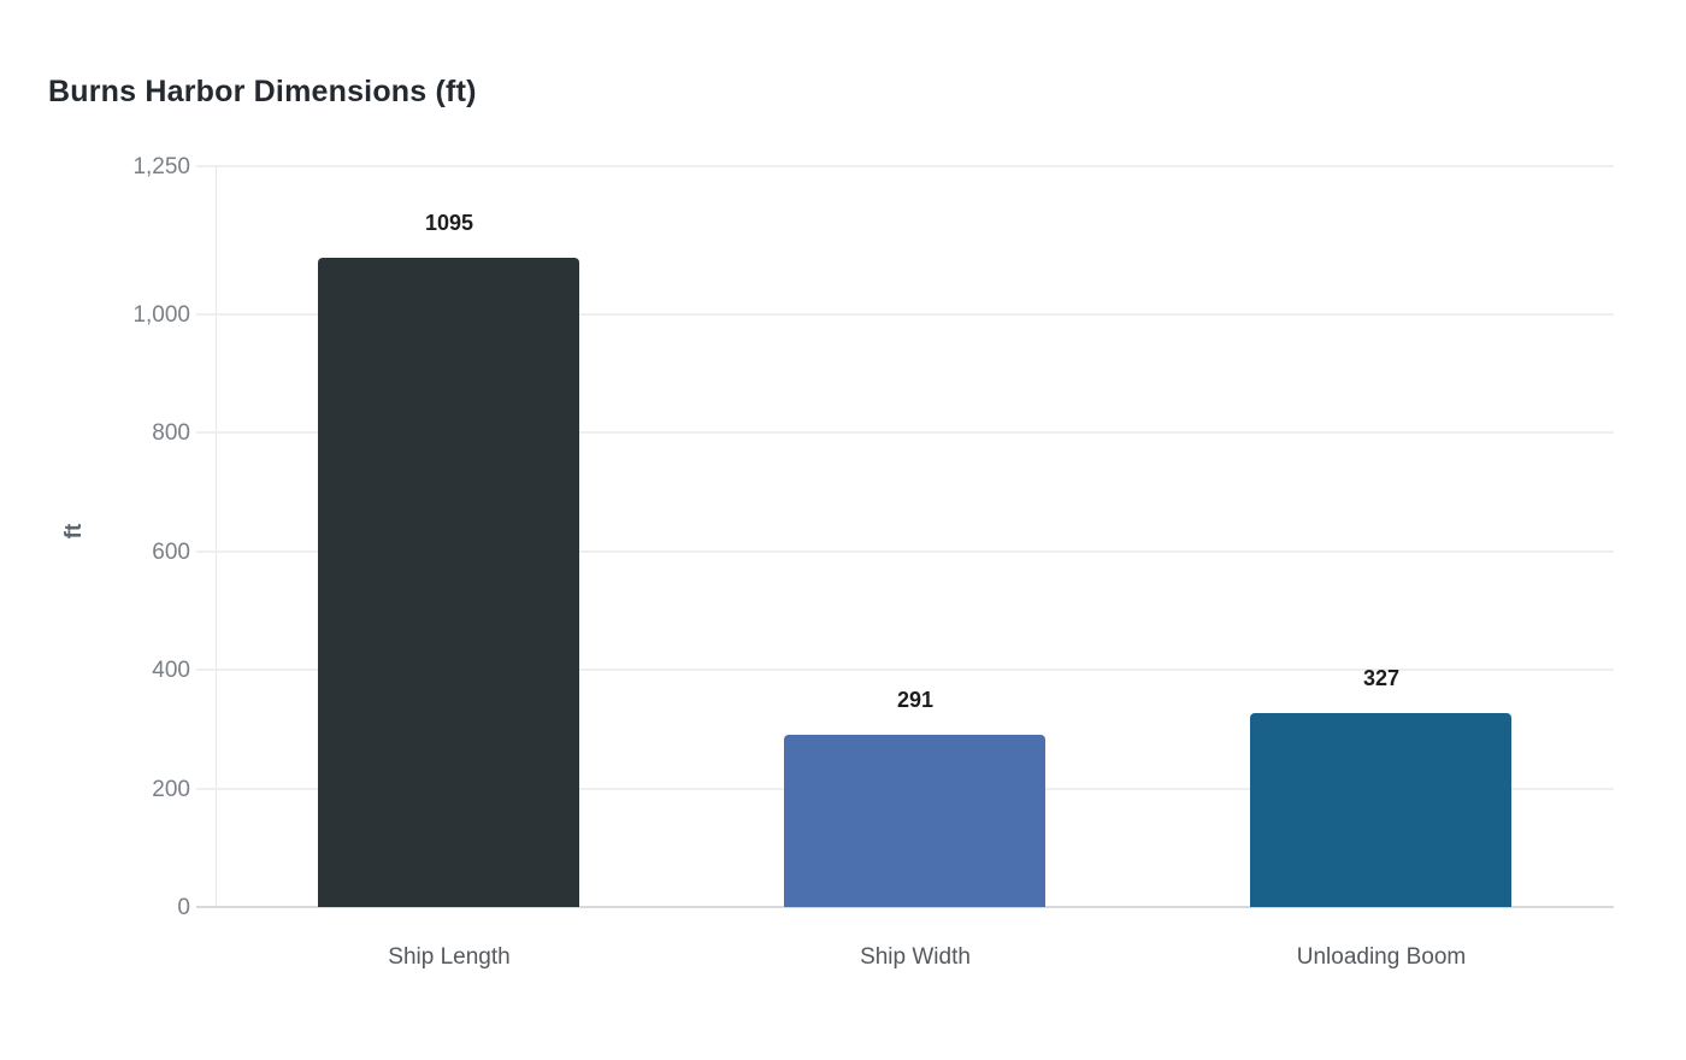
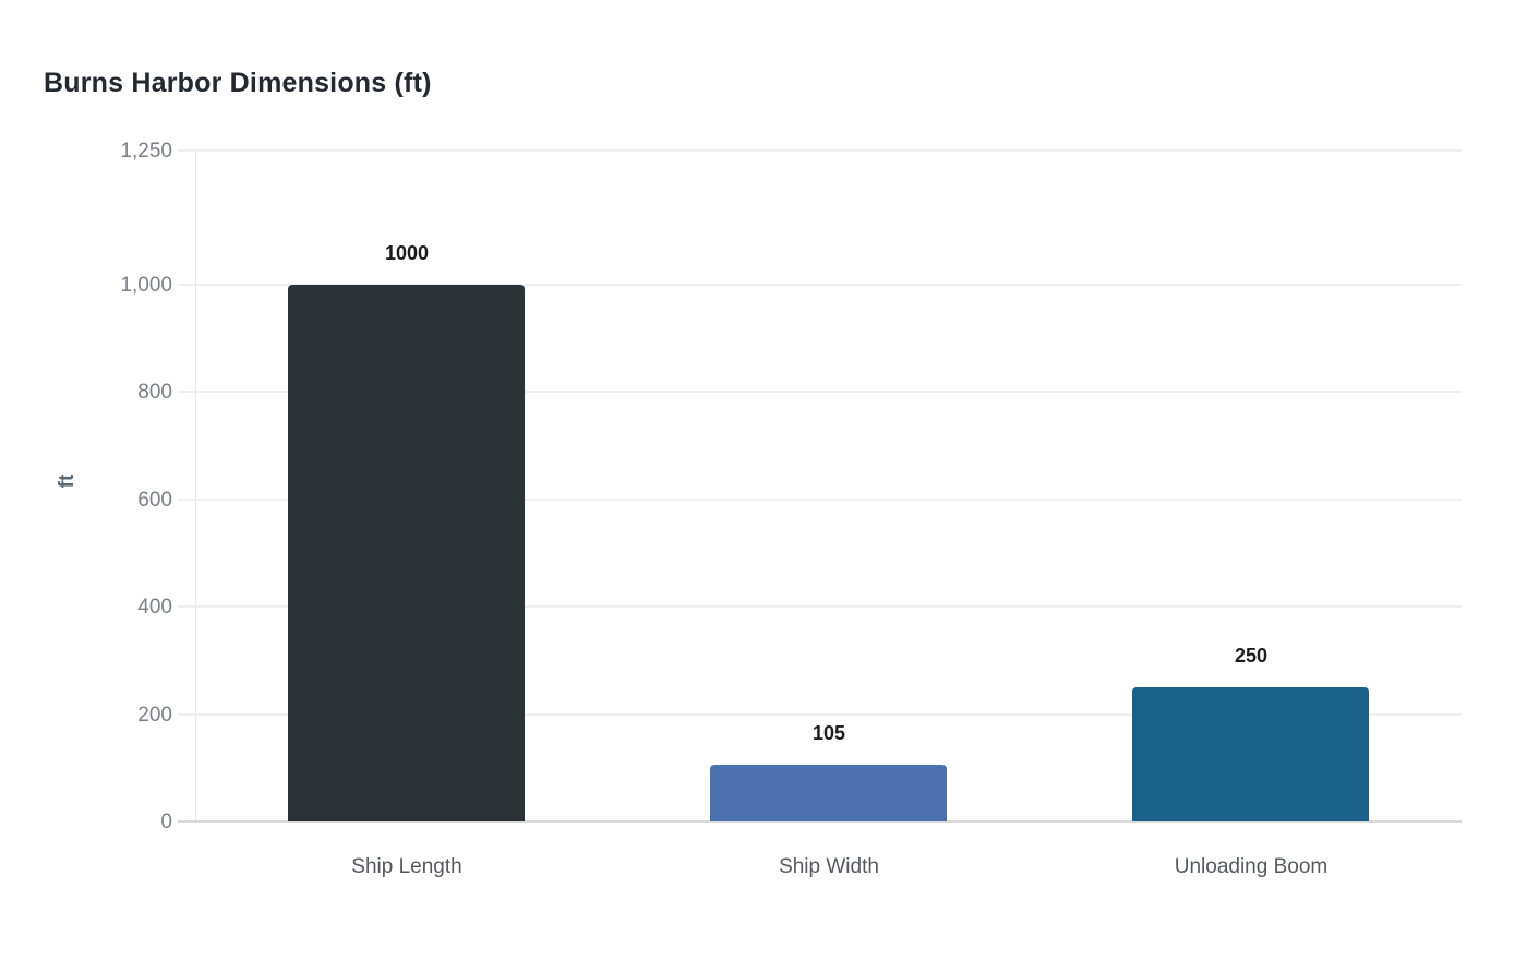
Ship Length: 1095 -> 1000
Ship Width: 291 -> 105
Unloading Boom: 327 -> 250
